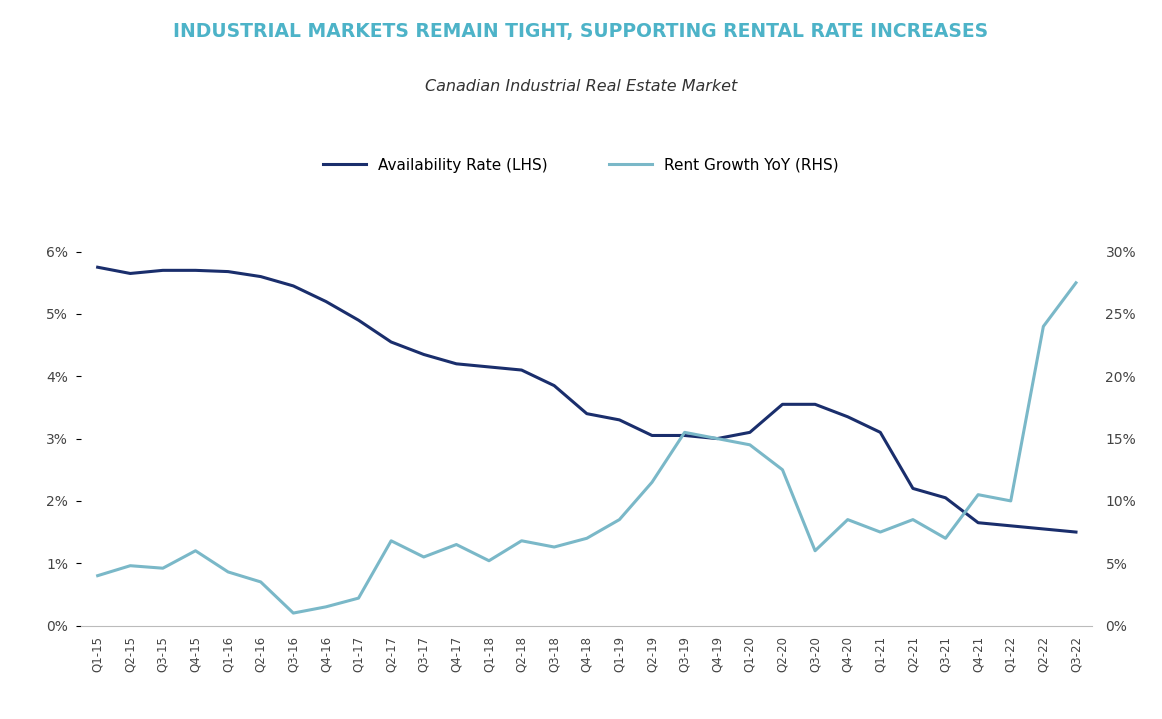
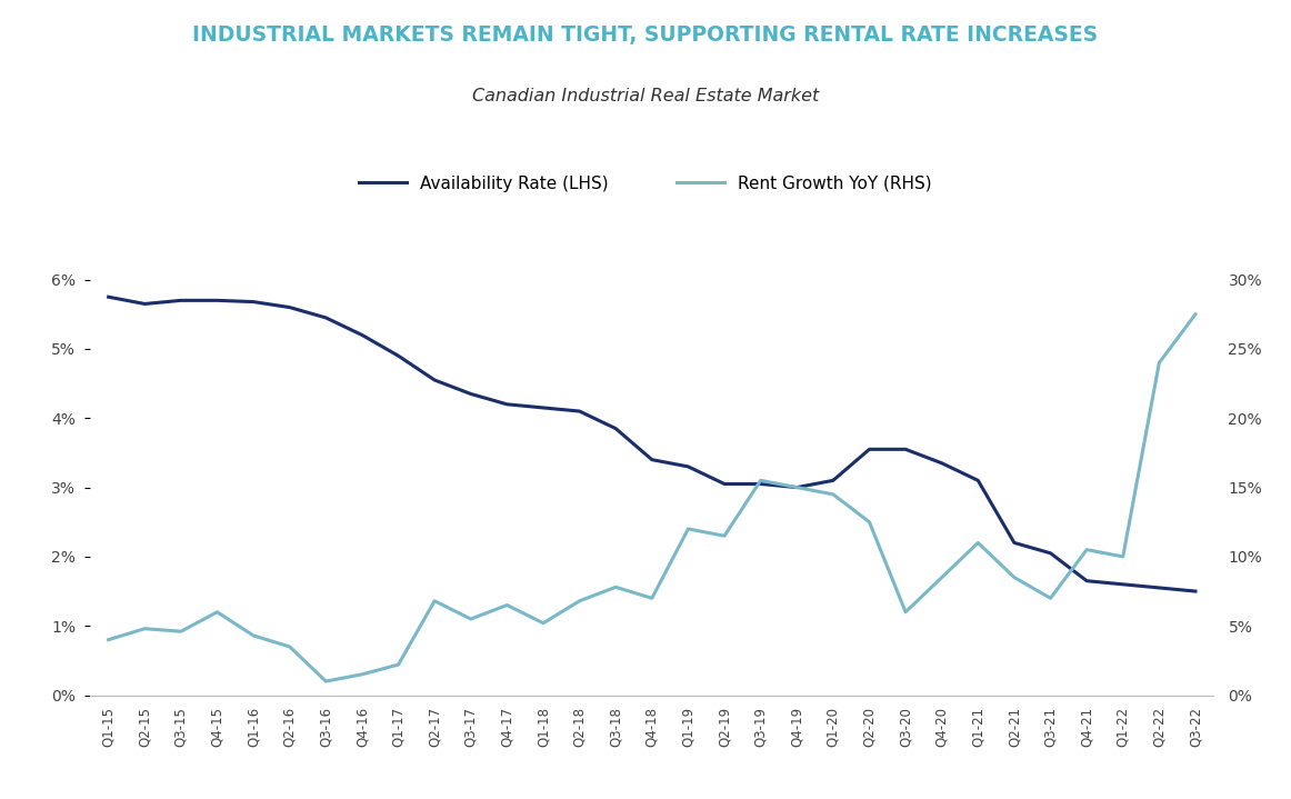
Rent Growth YoY (RHS)/Q3-18: 6.3% -> 7.8%
Rent Growth YoY (RHS)/Q1-19: 8.5% -> 12.0%
Rent Growth YoY (RHS)/Q1-21: 7.5% -> 11.0%
